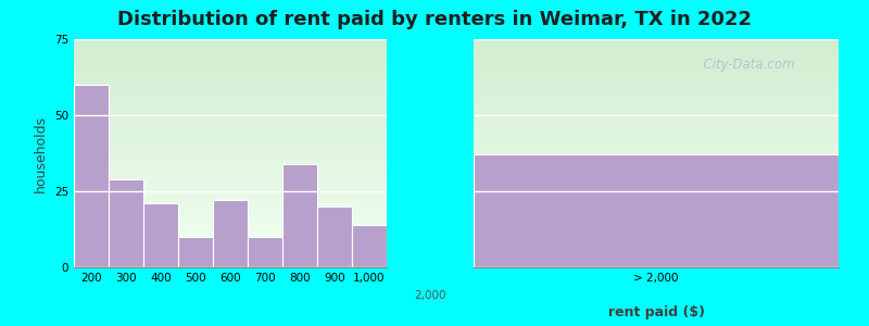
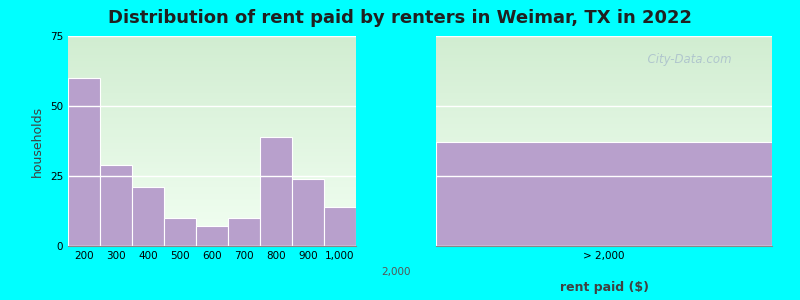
600: 22 -> 7
800: 34 -> 39
900: 20 -> 24
